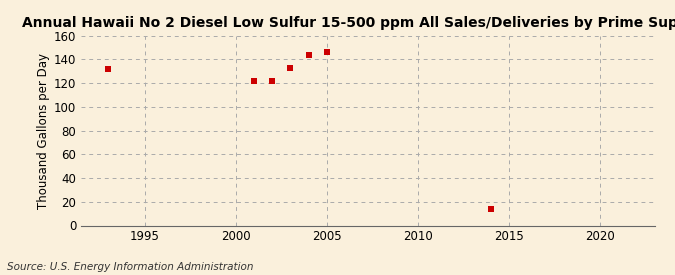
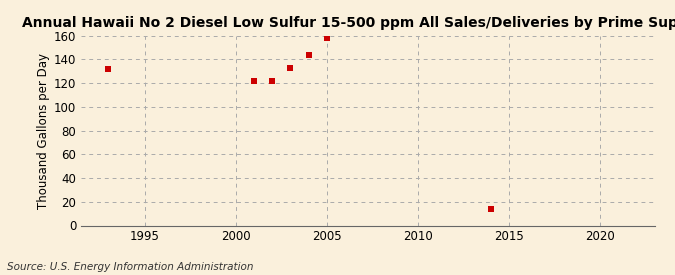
2005: 146 -> 158
